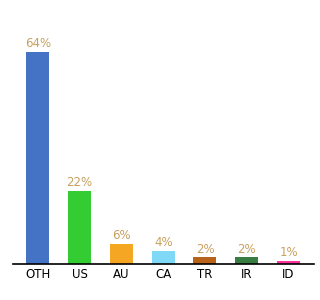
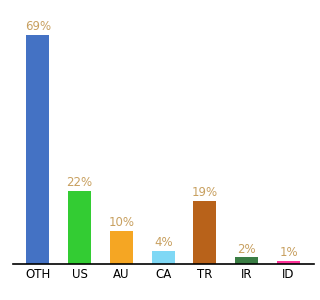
OTH: 64% -> 69%
AU: 6% -> 10%
TR: 2% -> 19%
